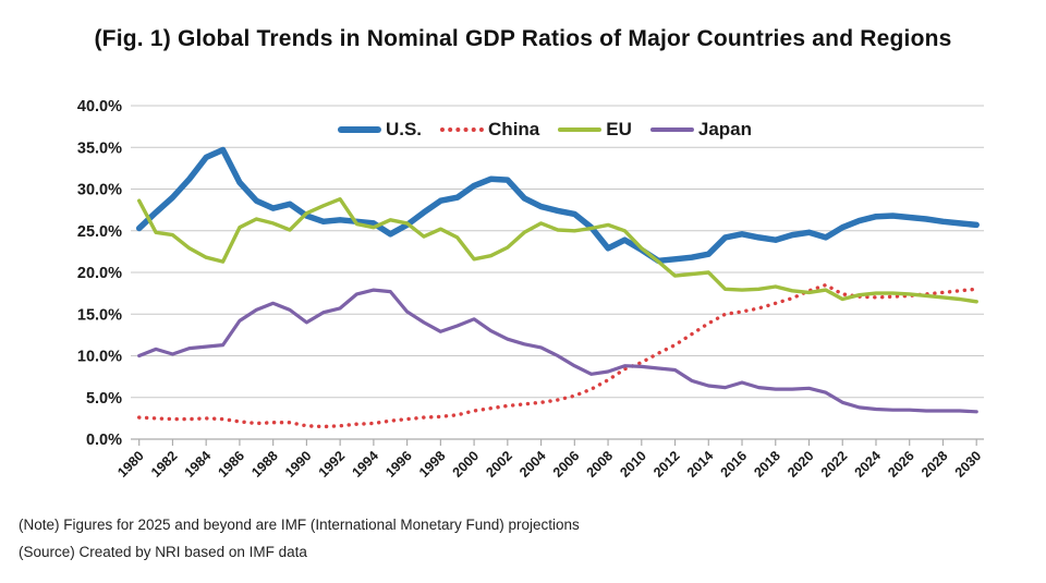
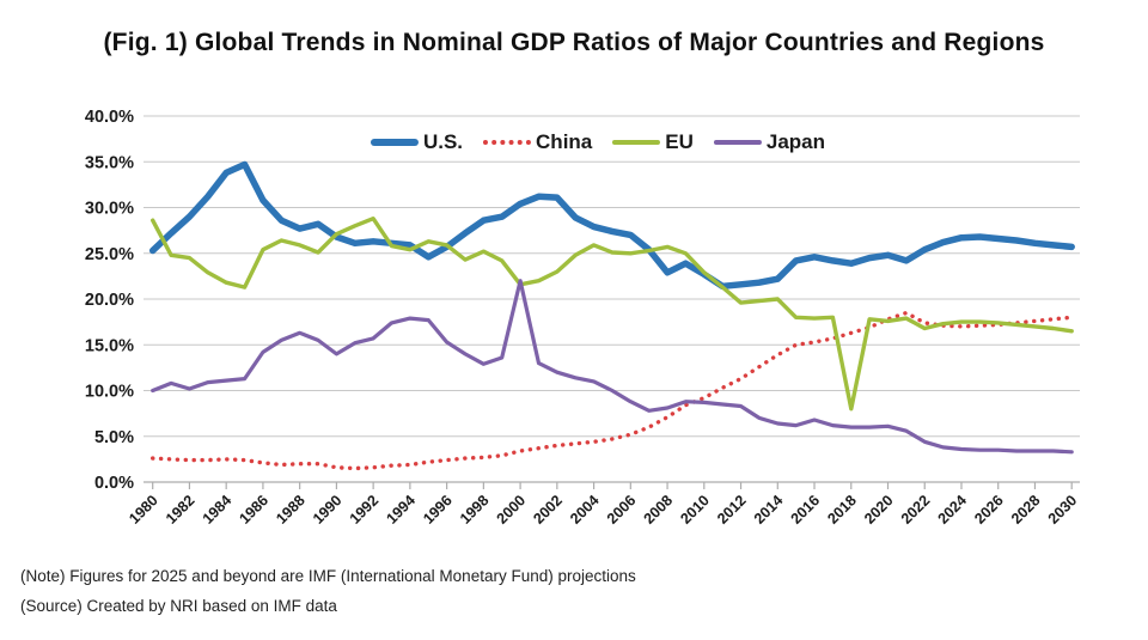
Japan/2000: 14% -> 22%
EU/2018: 18% -> 8%
